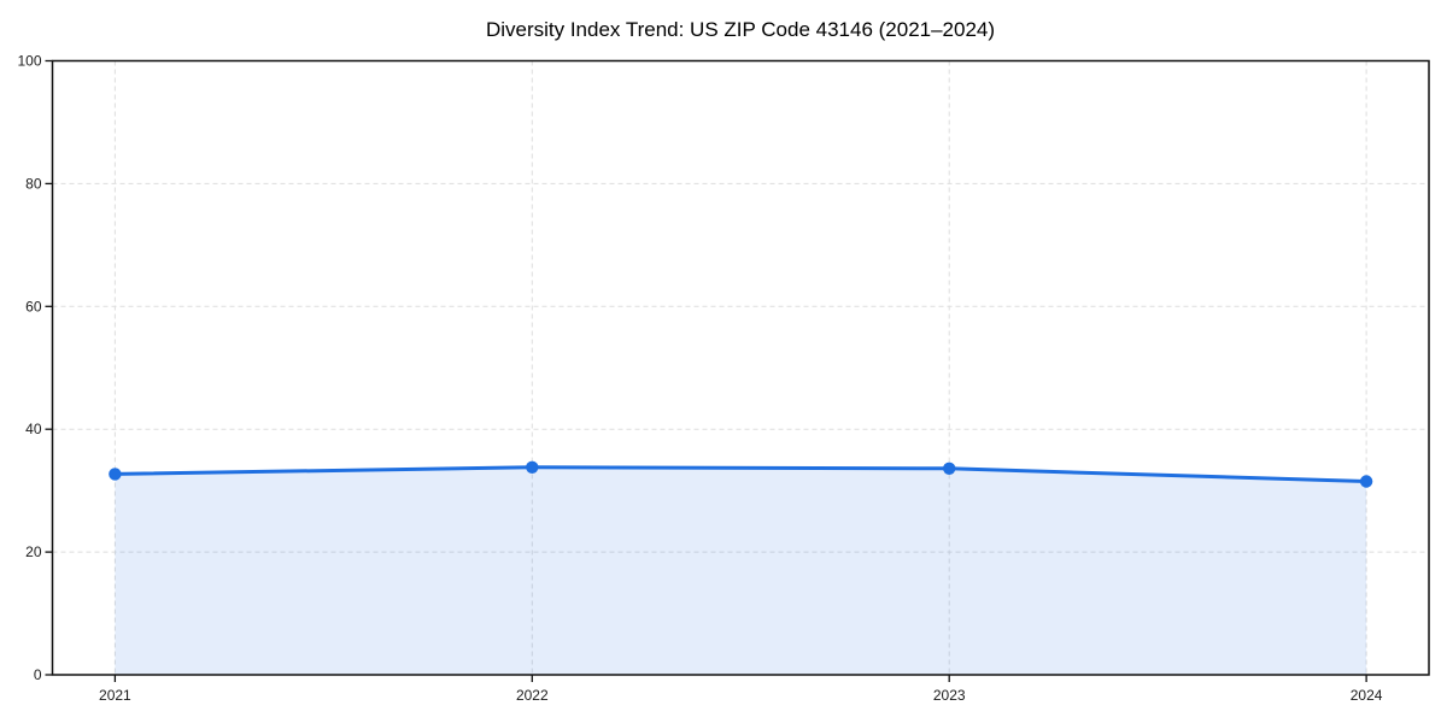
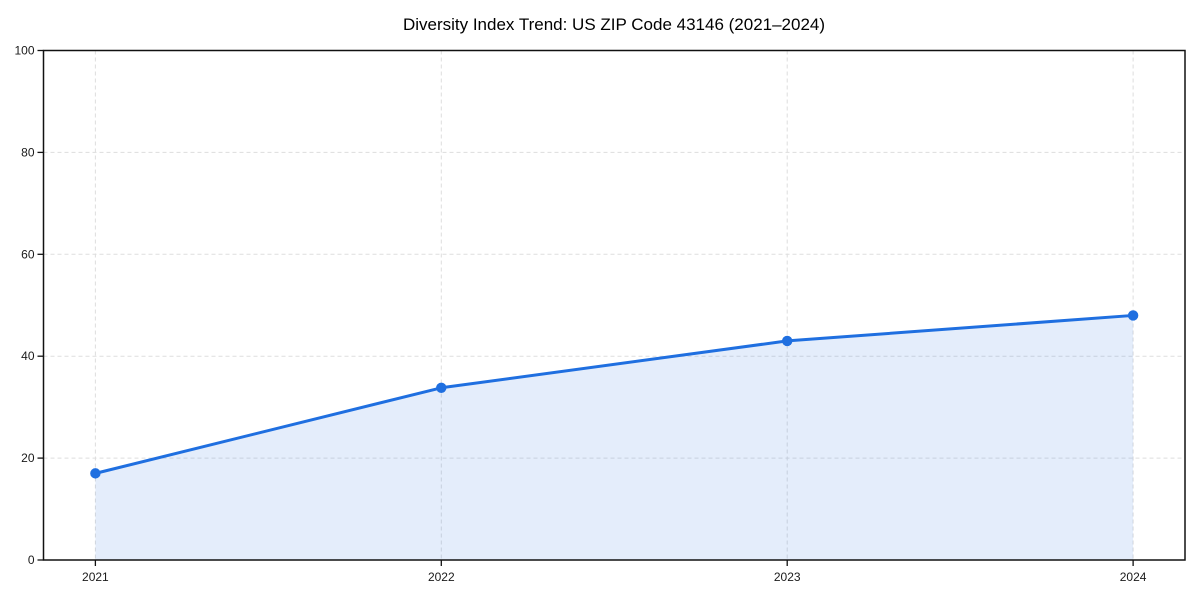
2021: 33 -> 17
2023: 34 -> 43
2024: 32 -> 48
